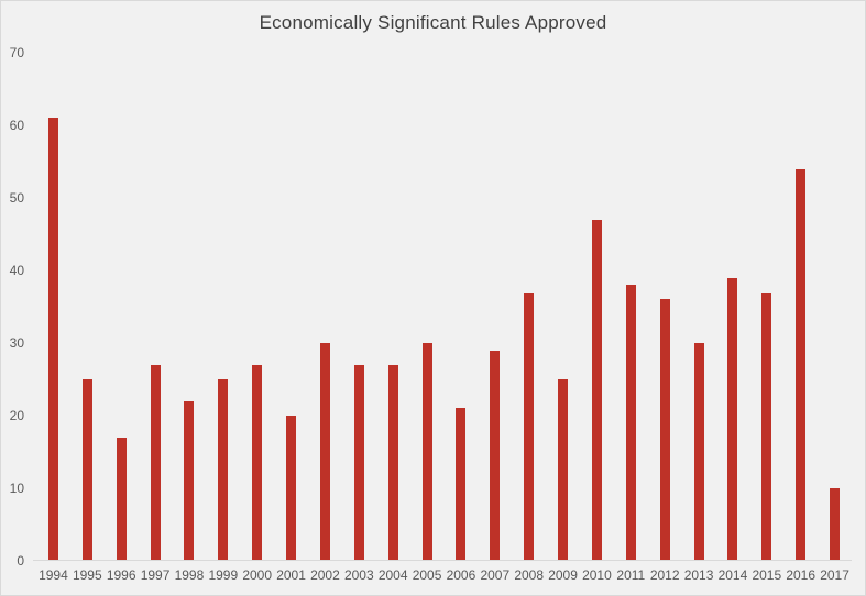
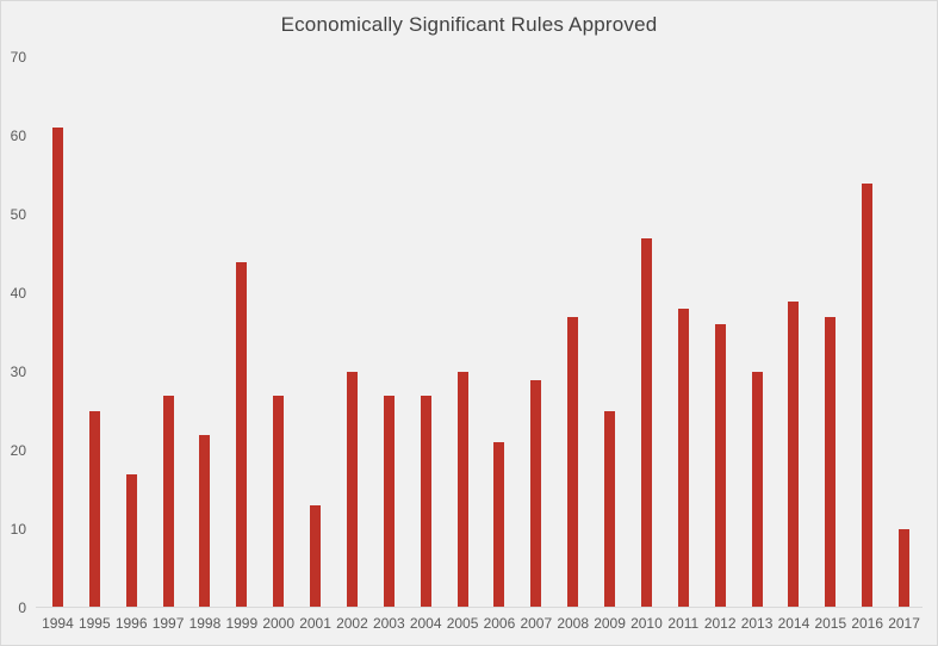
1999: 25 -> 44
2001: 20 -> 13
